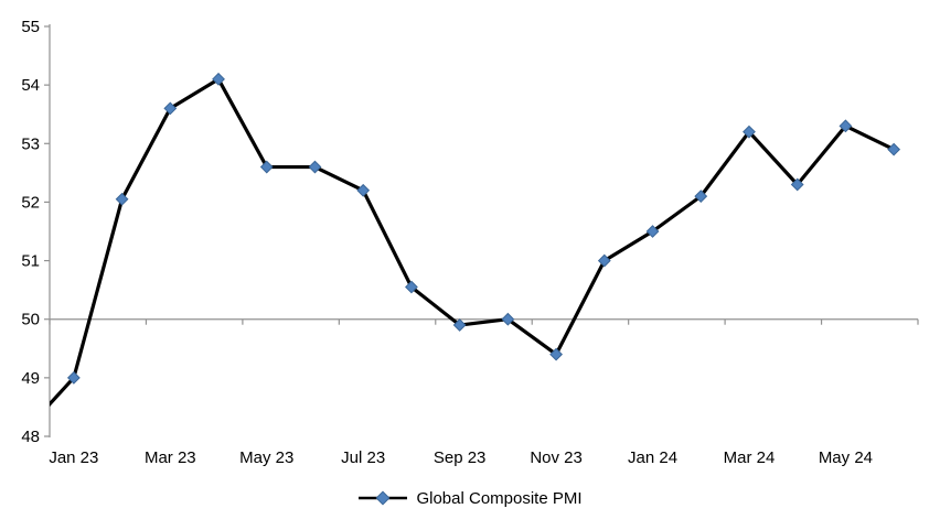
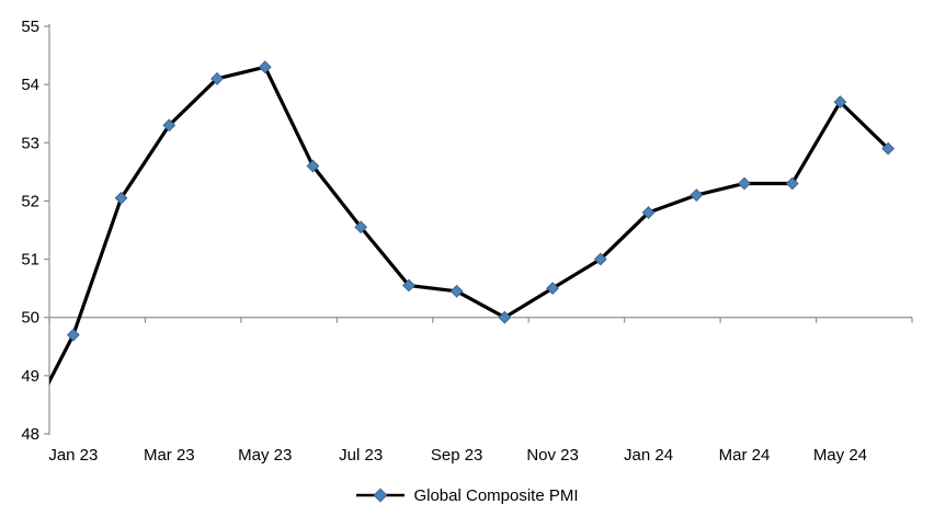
Jan 23: 49.0 -> 49.7
Mar 23: 53.6 -> 53.3
May 23: 52.6 -> 54.3
Jul 23: 52.2 -> 51.5
Sep 23: 49.9 -> 50.5
Nov 23: 49.4 -> 50.5
Jan 24: 51.5 -> 51.8
Mar 24: 53.2 -> 52.3
May 24: 53.3 -> 53.7
